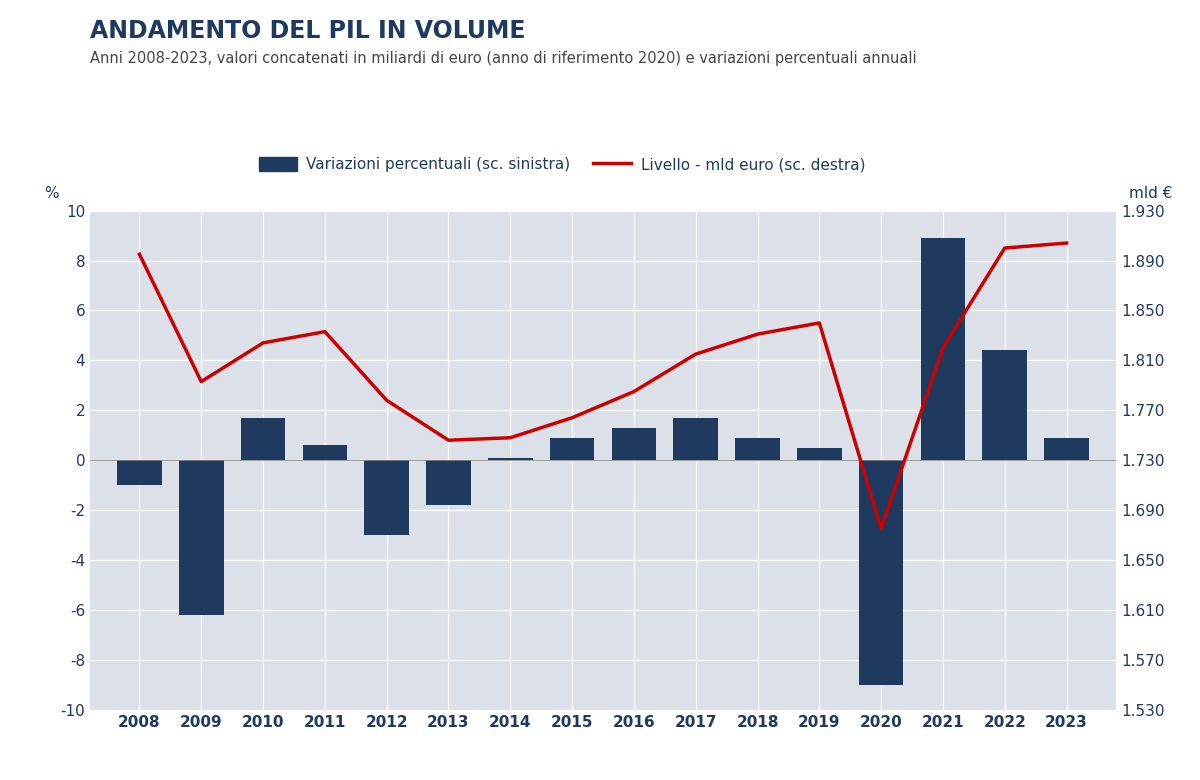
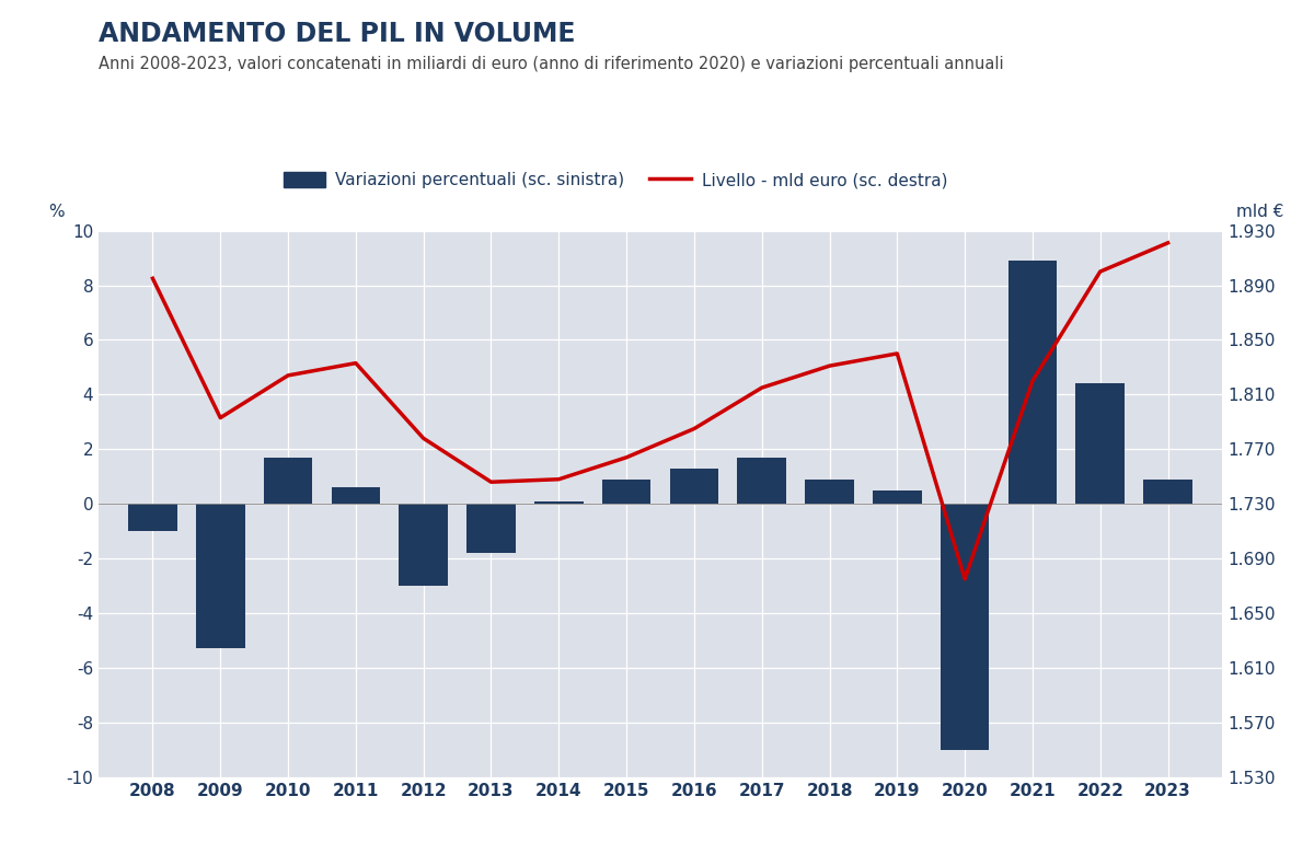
Variazioni percentuali (sc. sinistra)/2009: -6.2 -> -5.3
Livello - mld euro (sc. destra)/2023: 1.904 -> 1.921
